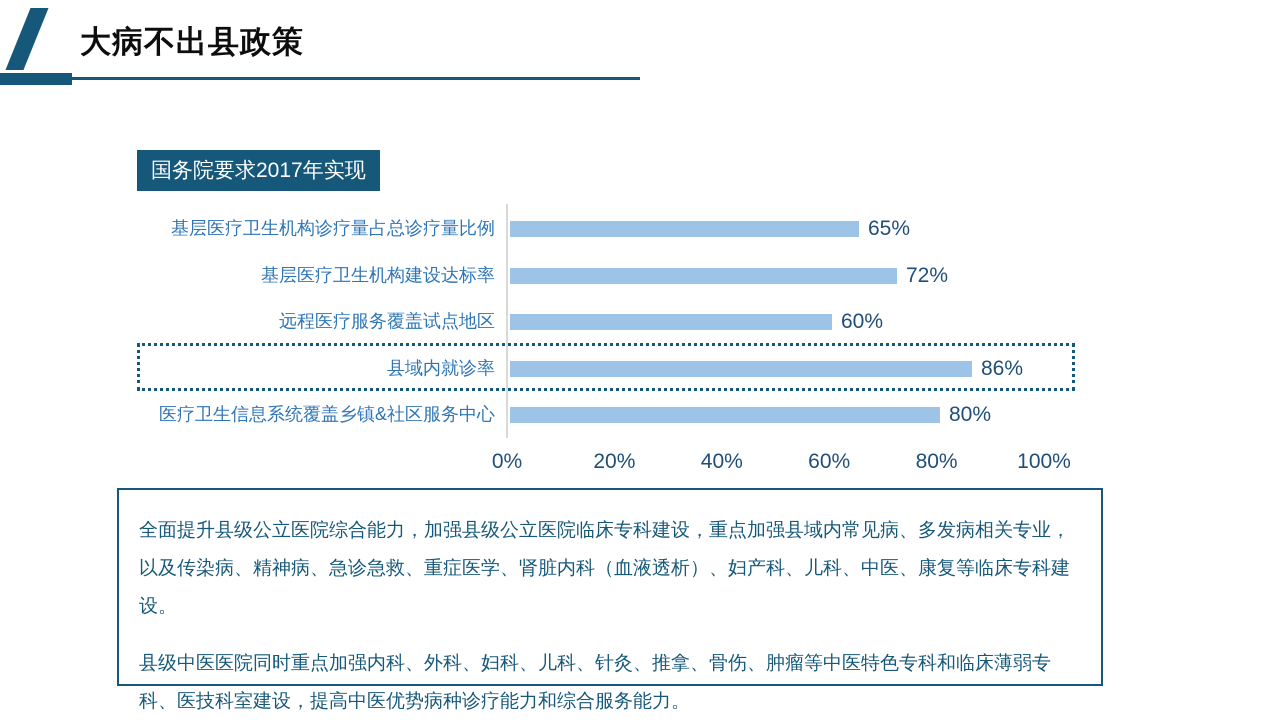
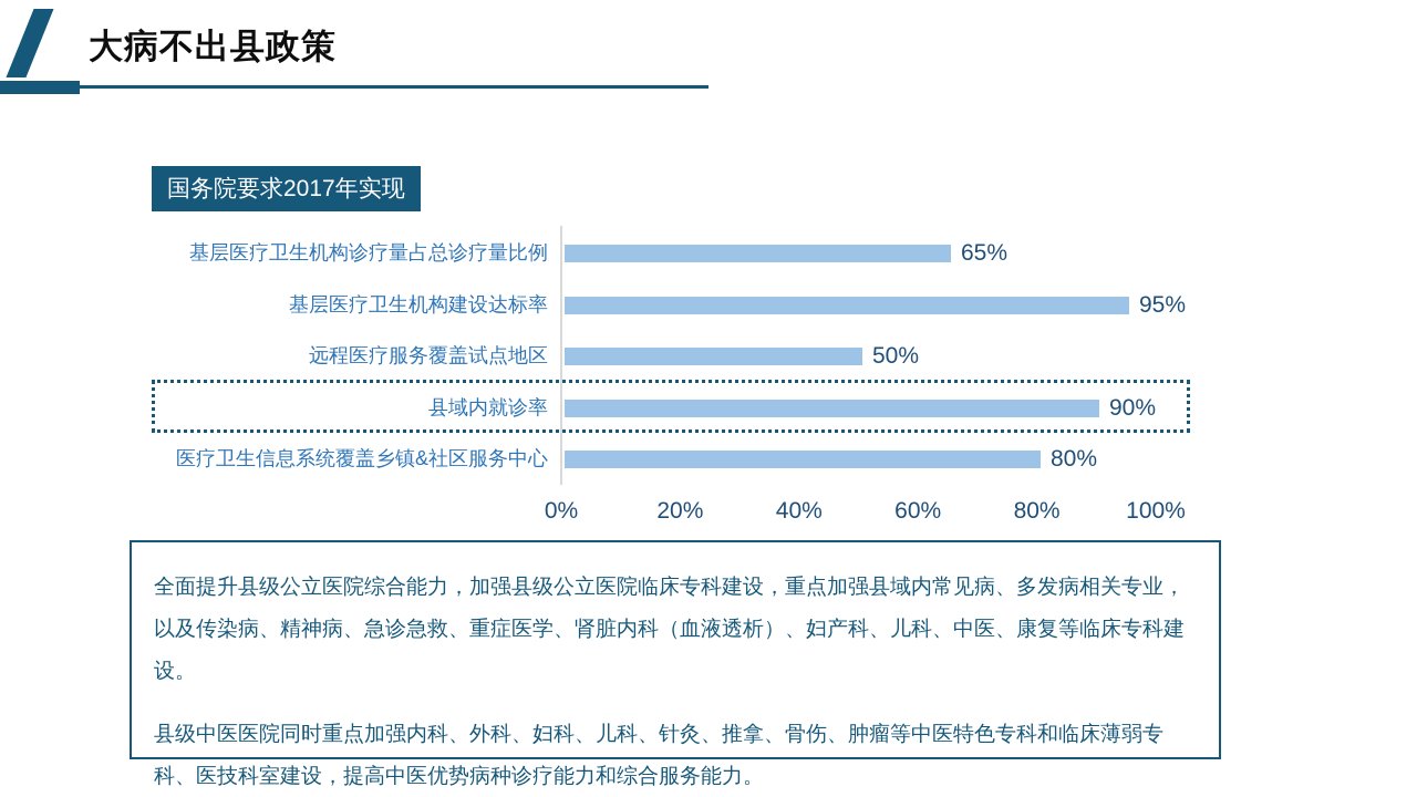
基层医疗卫生机构建设达标率: 72% -> 95%
远程医疗服务覆盖试点地区: 60% -> 50%
县域内就诊率: 86% -> 90%
